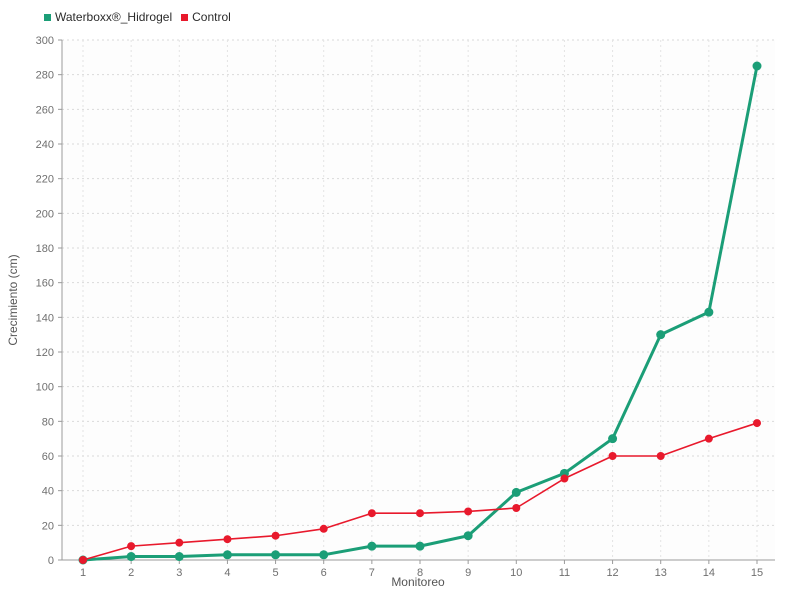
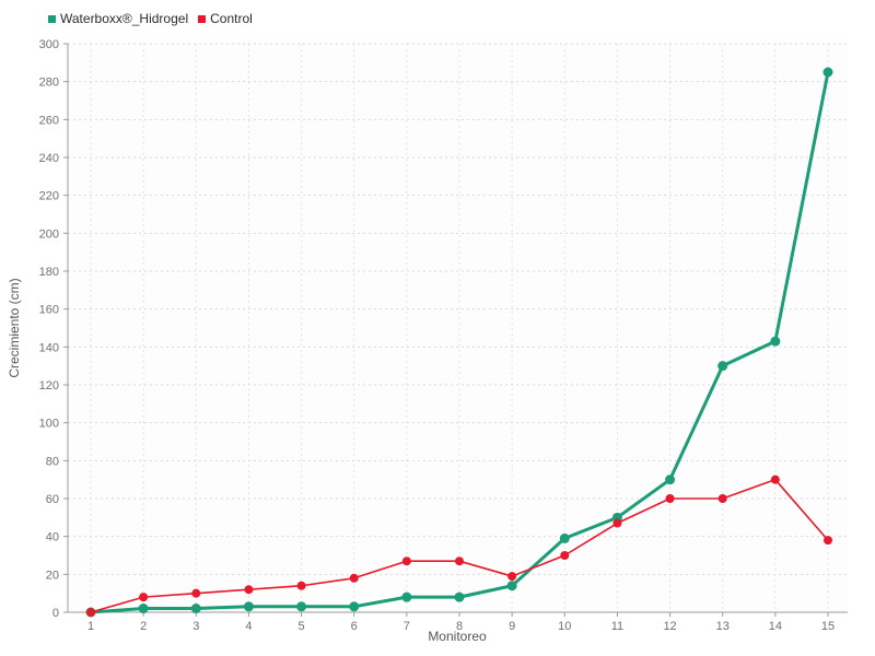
Control/9: 28 -> 19
Control/15: 79 -> 38
